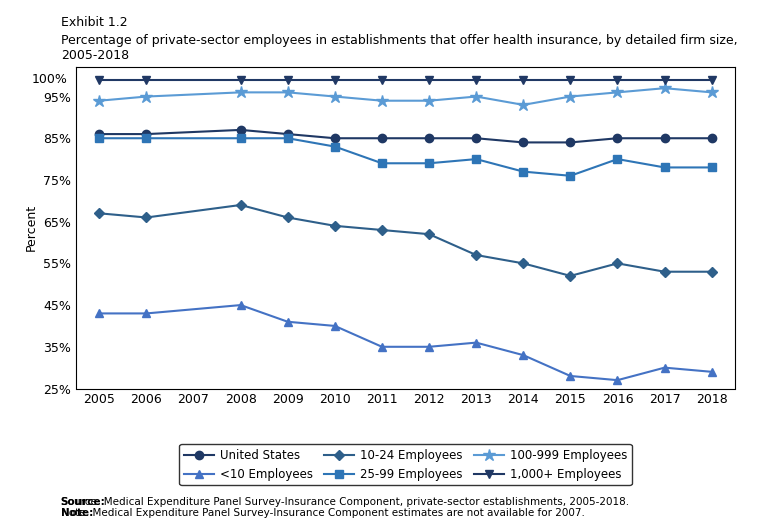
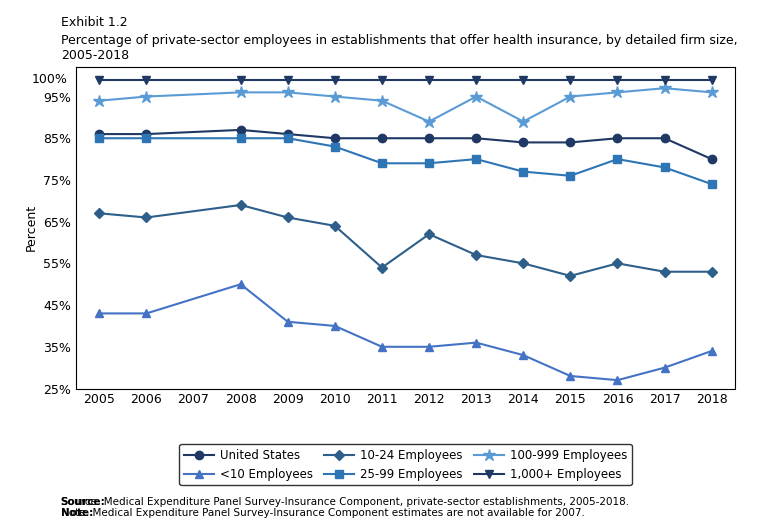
<10 Employees/2008: 45% -> 50%
10-24 Employees/2011: 63% -> 54%
100-999 Employees/2012: 94% -> 89%
100-999 Employees/2014: 93% -> 89%
United States/2018: 85% -> 80%
<10 Employees/2018: 29% -> 34%
25-99 Employees/2018: 78% -> 74%
